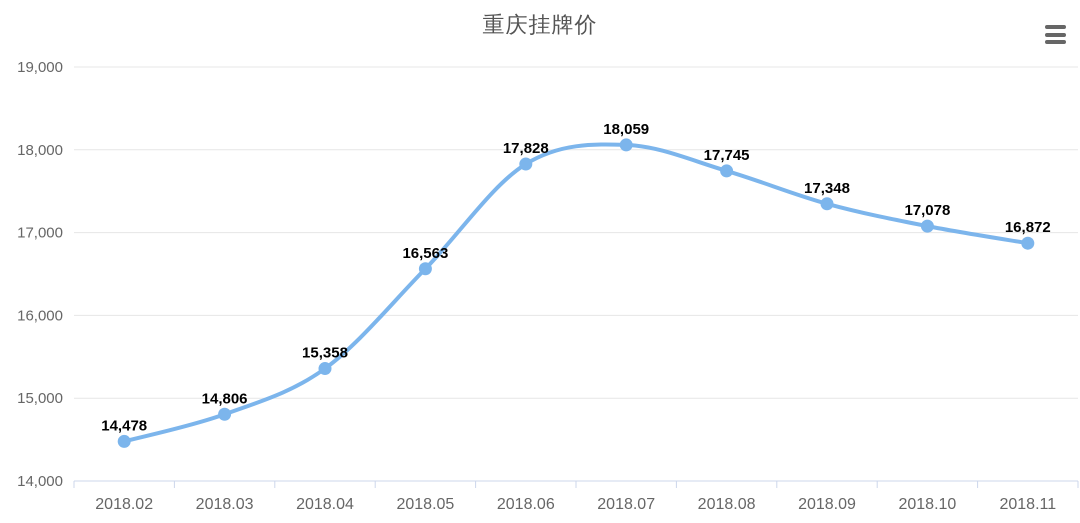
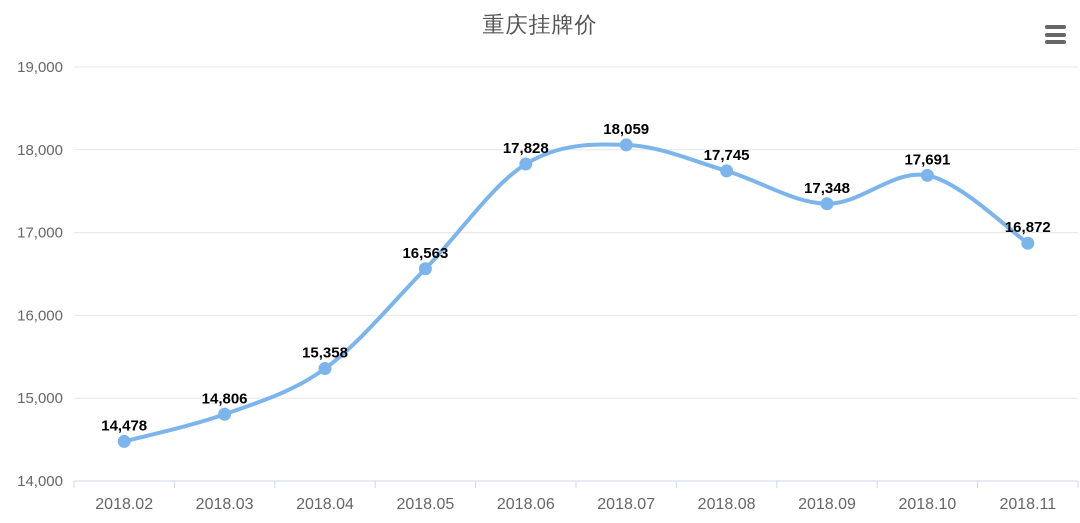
2018.10: 17,078 -> 17,691
